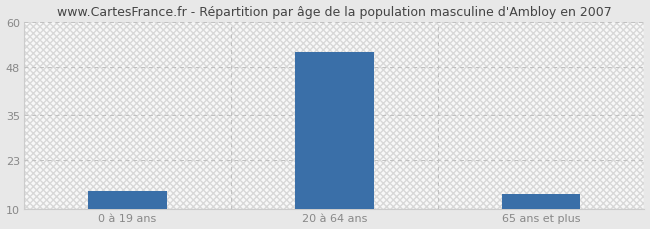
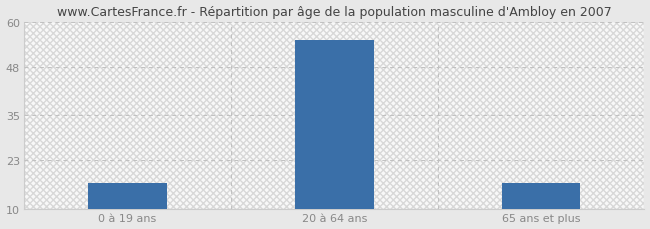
0 à 19 ans: 15 -> 17
20 à 64 ans: 52 -> 55
65 ans et plus: 14 -> 17
